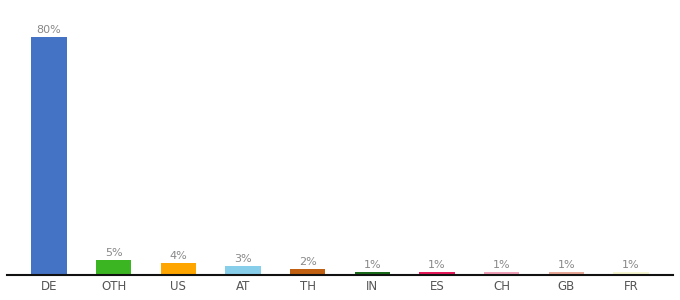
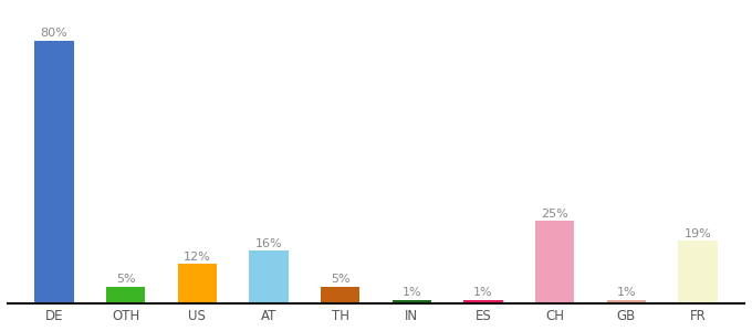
US: 4% -> 12%
AT: 3% -> 16%
TH: 2% -> 5%
CH: 1% -> 25%
FR: 1% -> 19%
